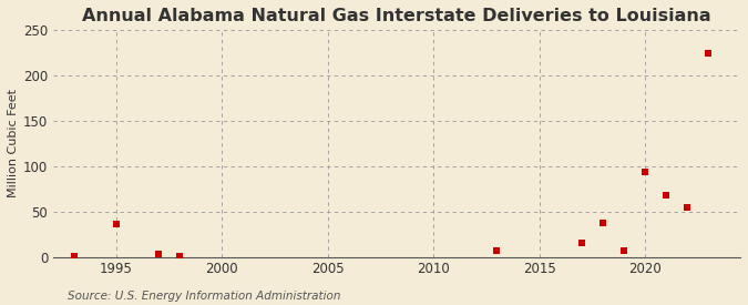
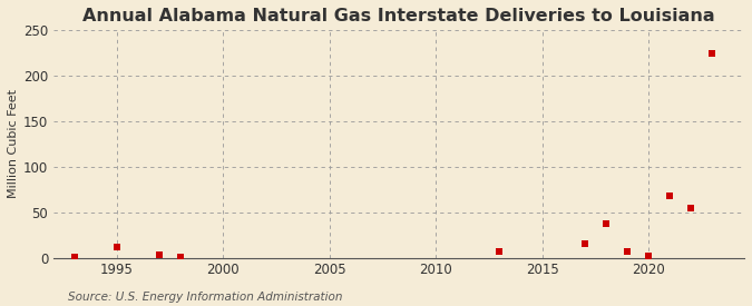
1995: 36 -> 12
2020: 94 -> 2
